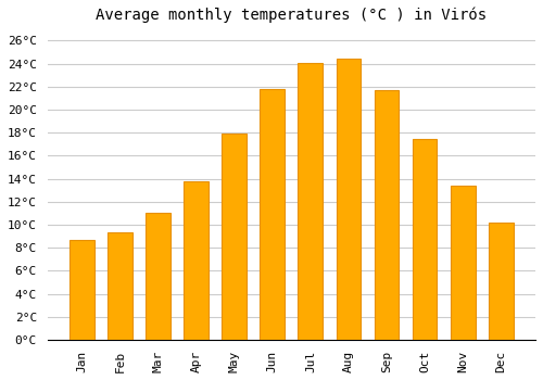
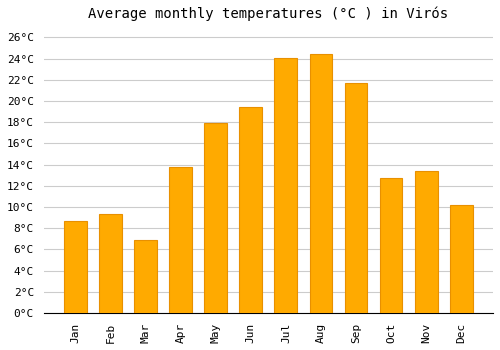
Mar: 11.0°C -> 6.9°C
Jun: 21.8°C -> 19.4°C
Oct: 17.5°C -> 12.7°C
